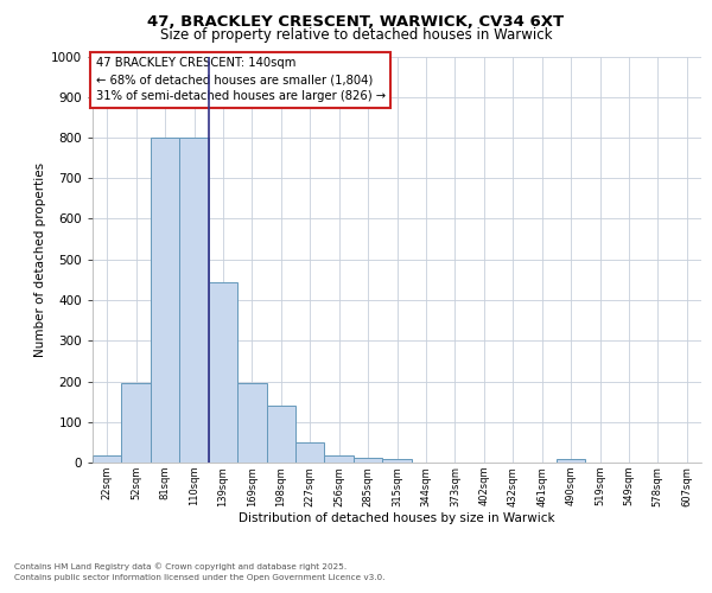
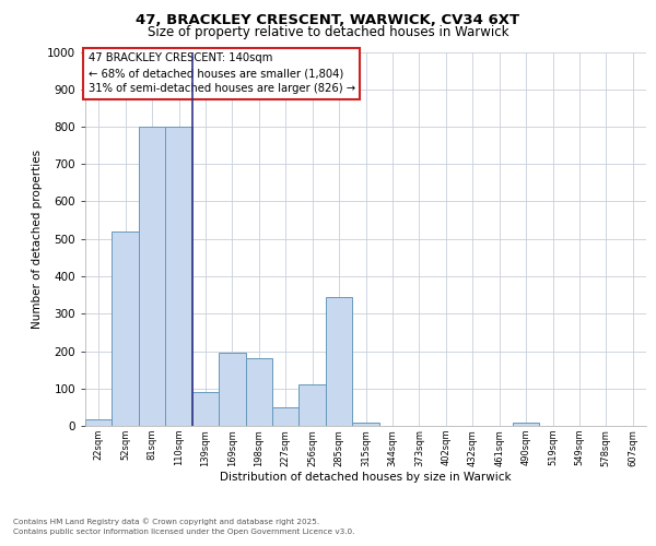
52sqm: 195 -> 520
139sqm: 445 -> 90
198sqm: 140 -> 180
256sqm: 18 -> 110
285sqm: 12 -> 345
